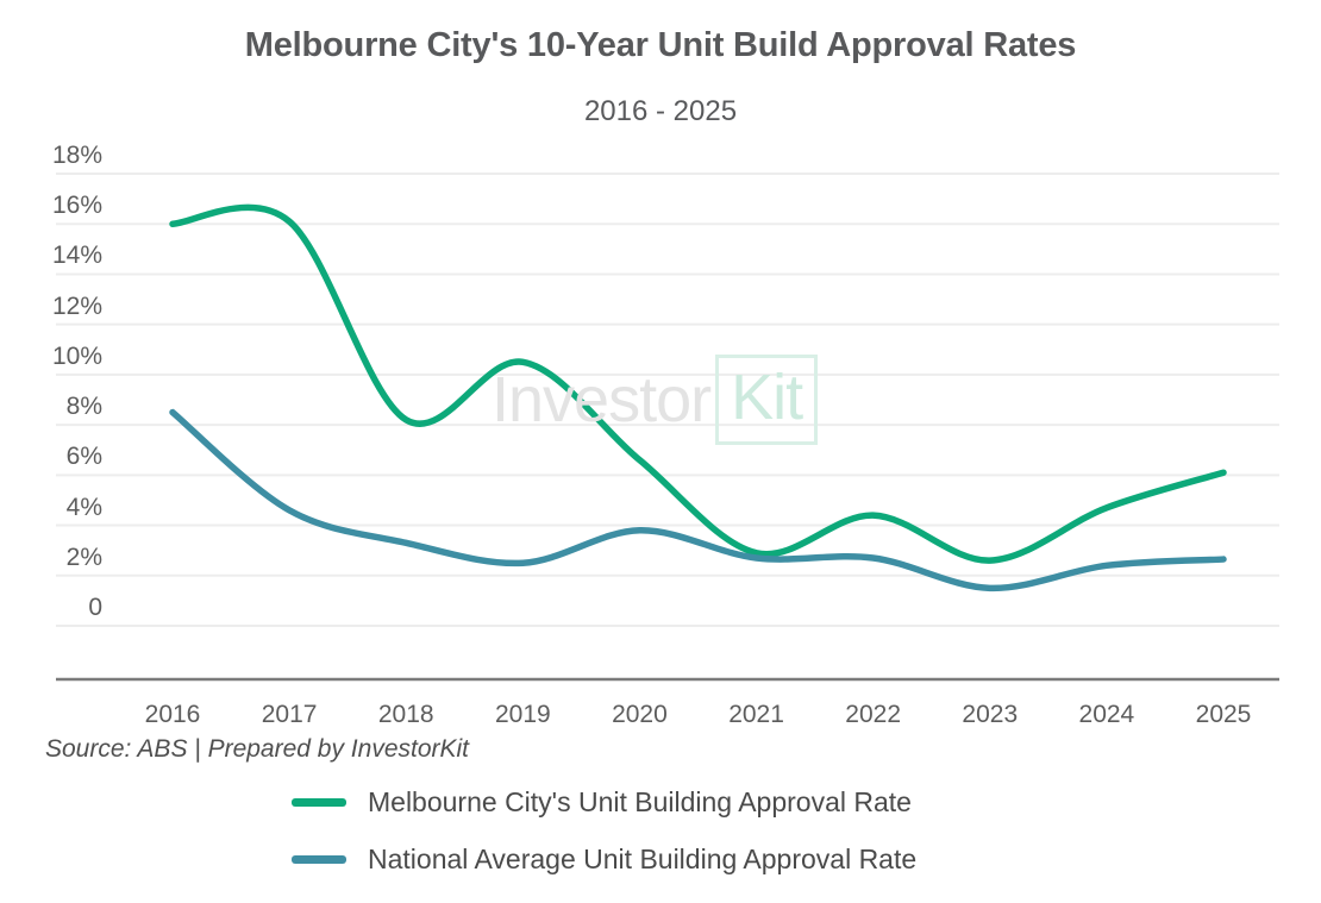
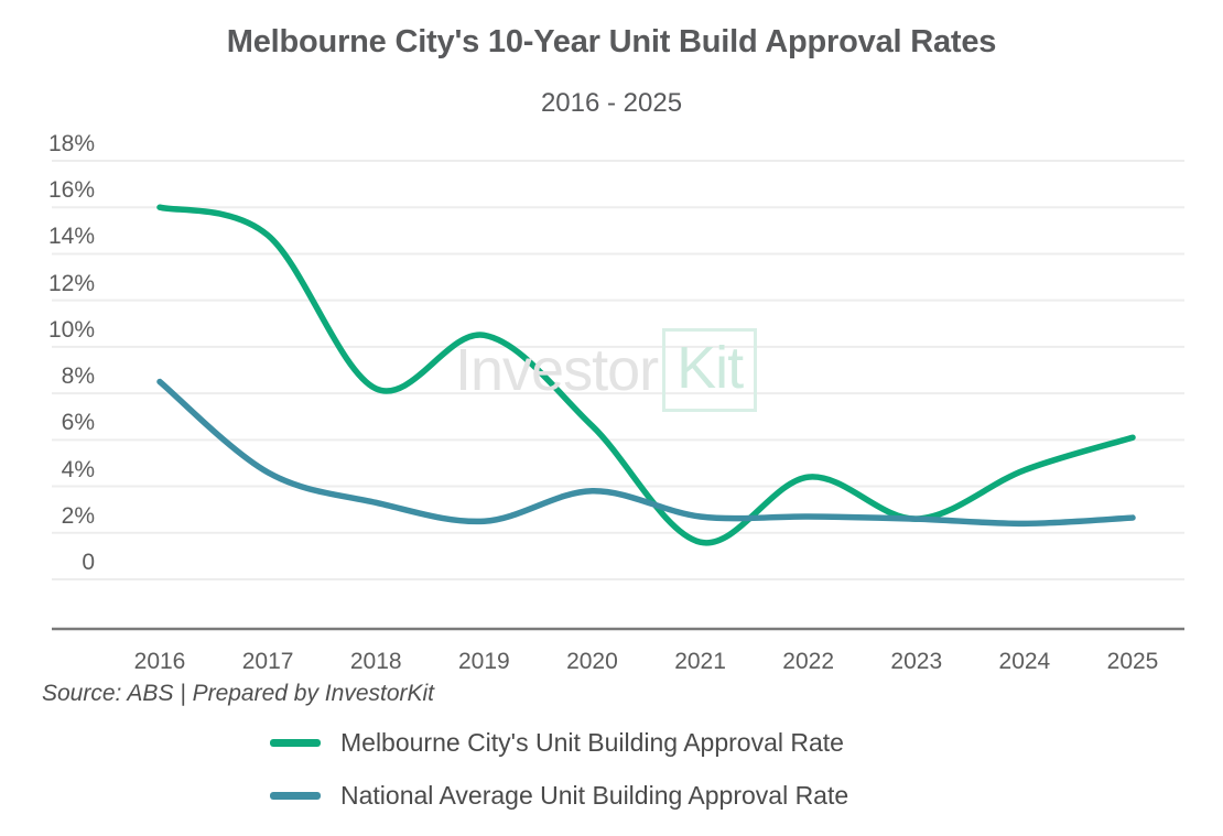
Melbourne City's Unit Building Approval Rate/2017: 16.1% -> 14.8%
Melbourne City's Unit Building Approval Rate/2021: 2.9% -> 1.6%
National Average Unit Building Approval Rate/2023: 1.5% -> 2.6%
